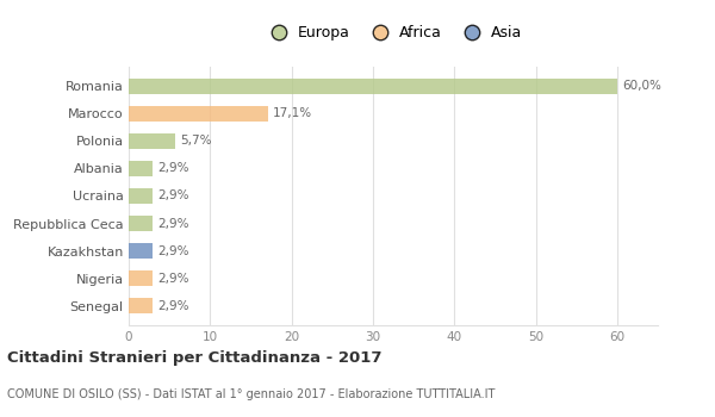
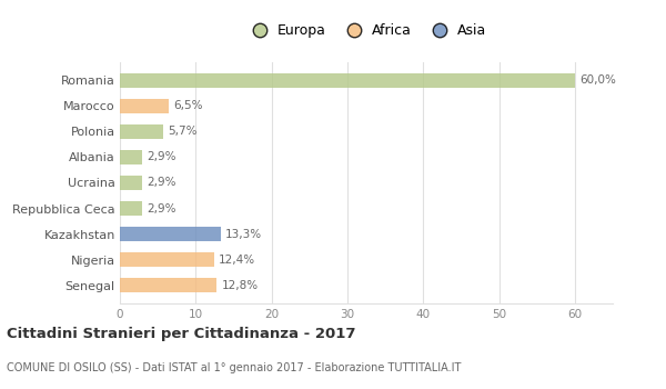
Marocco: 17,1% -> 6,5%
Kazakhstan: 2,9% -> 13,3%
Nigeria: 2,9% -> 12,4%
Senegal: 2,9% -> 12,8%
